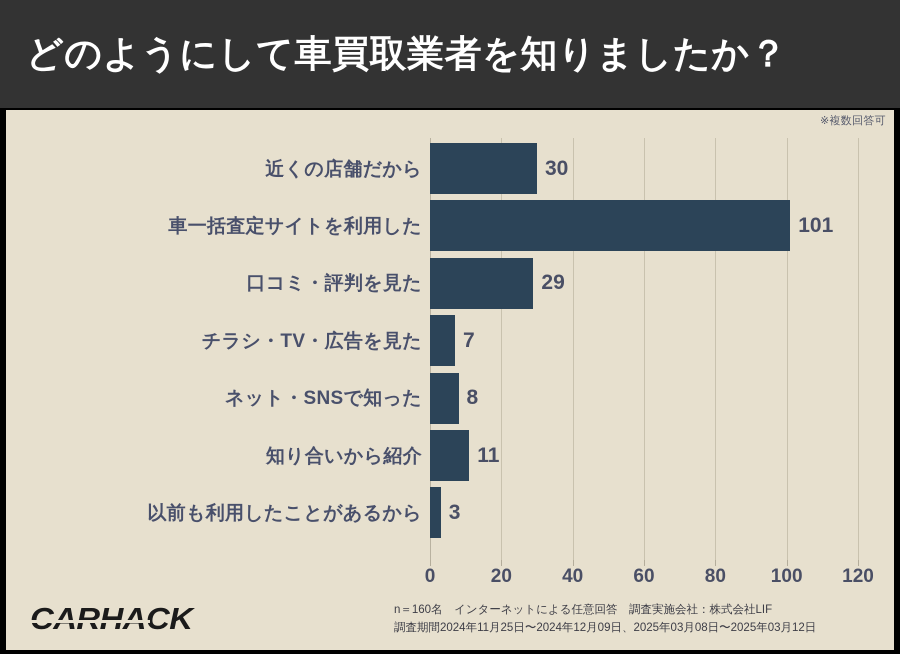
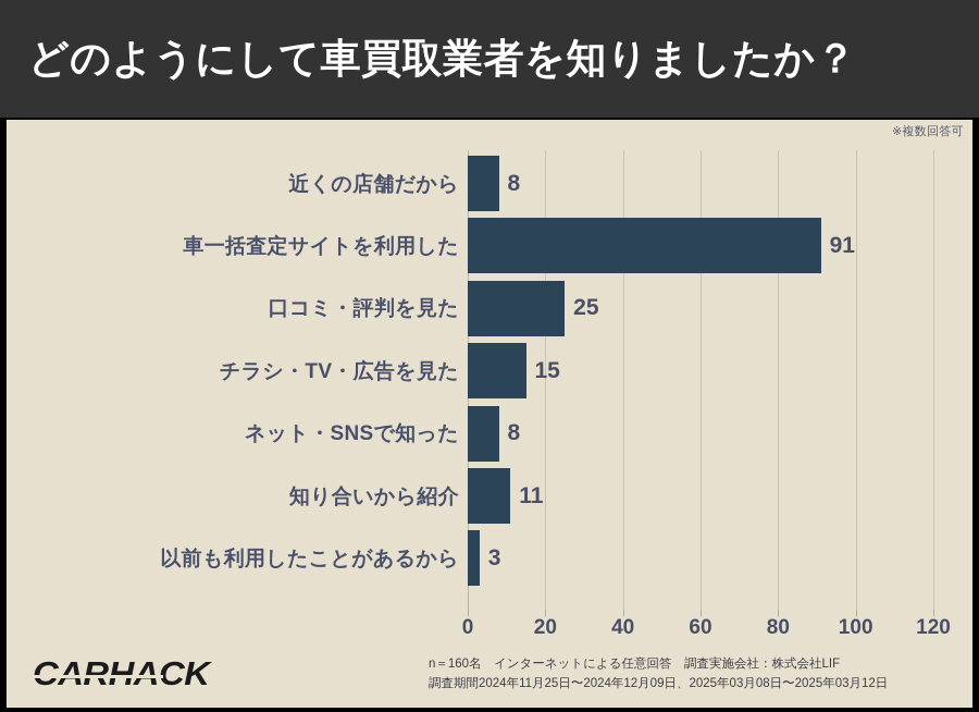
近くの店舗だから: 30 -> 8
車一括査定サイトを利用した: 101 -> 91
口コミ・評判を見た: 29 -> 25
チラシ・TV・広告を見た: 7 -> 15
